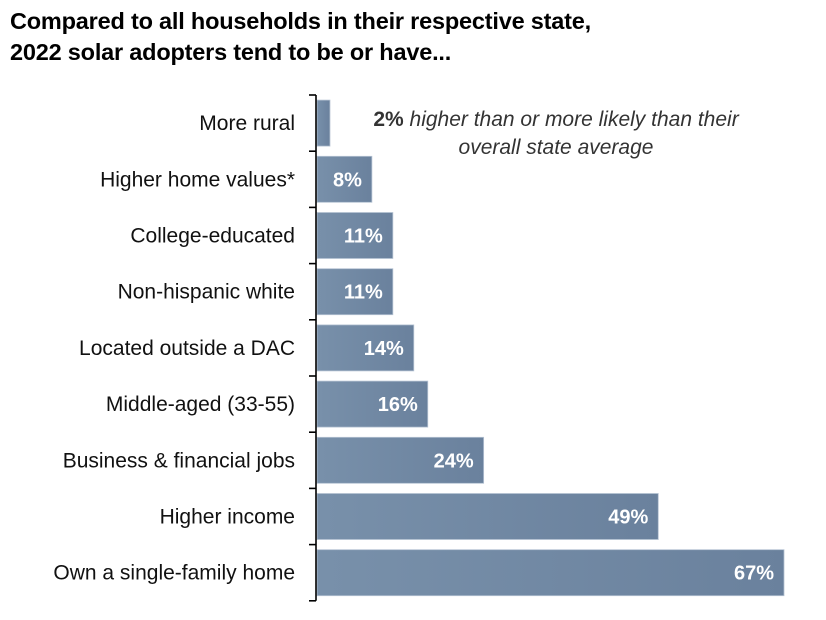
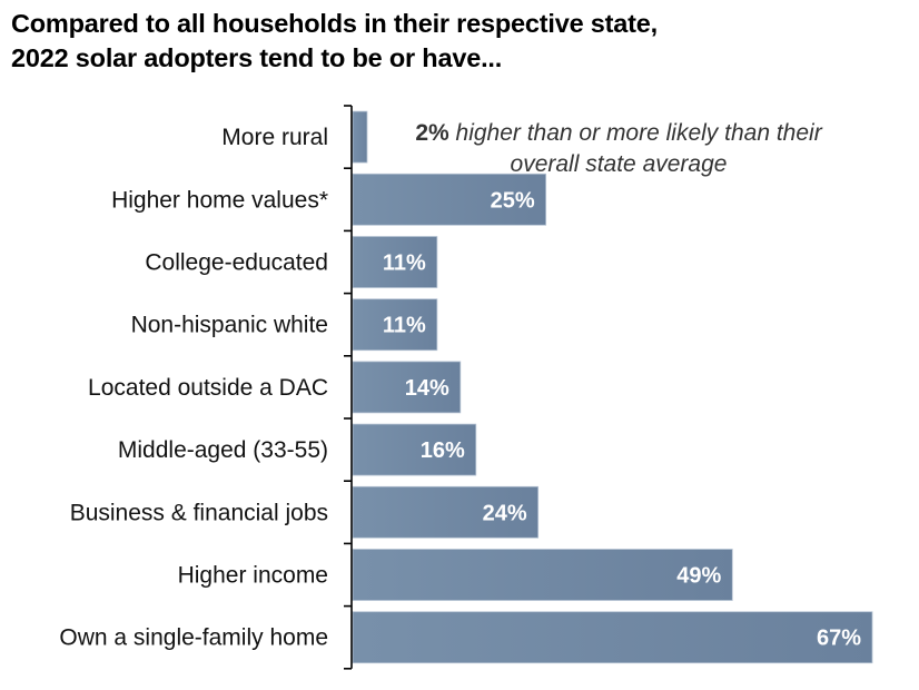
Higher home values*: 8% -> 25%
